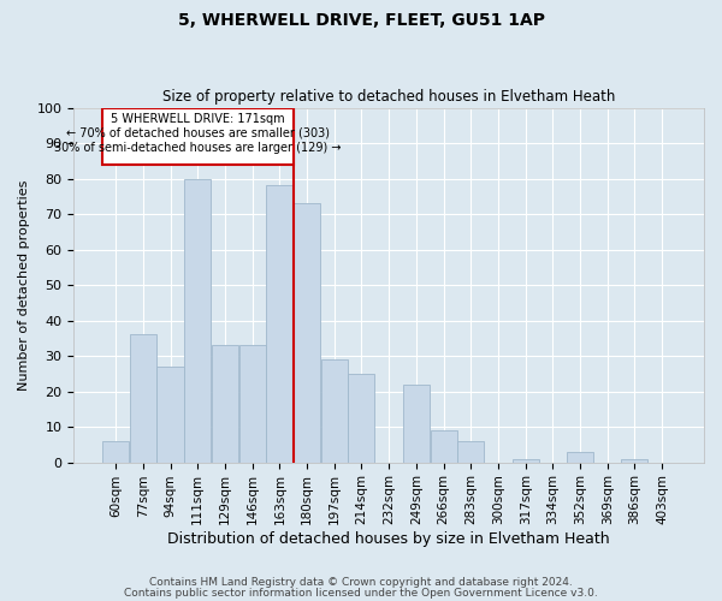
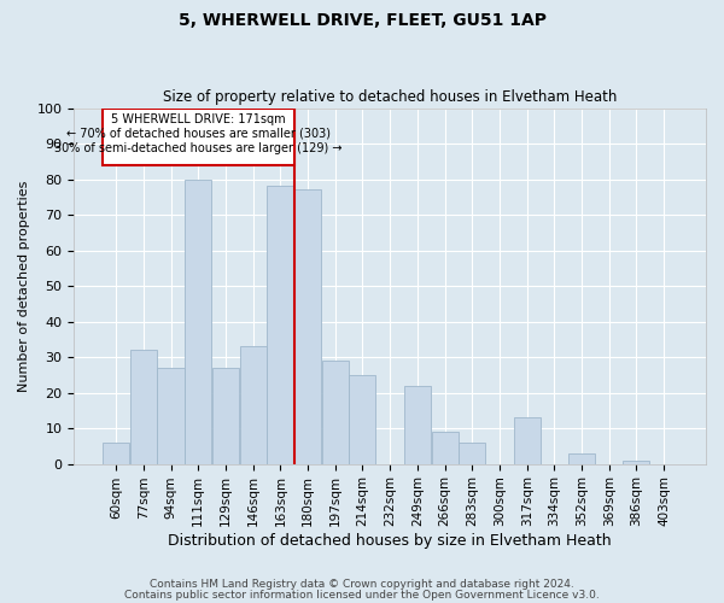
77sqm: 36 -> 32
129sqm: 33 -> 27
180sqm: 73 -> 77
317sqm: 1 -> 13
